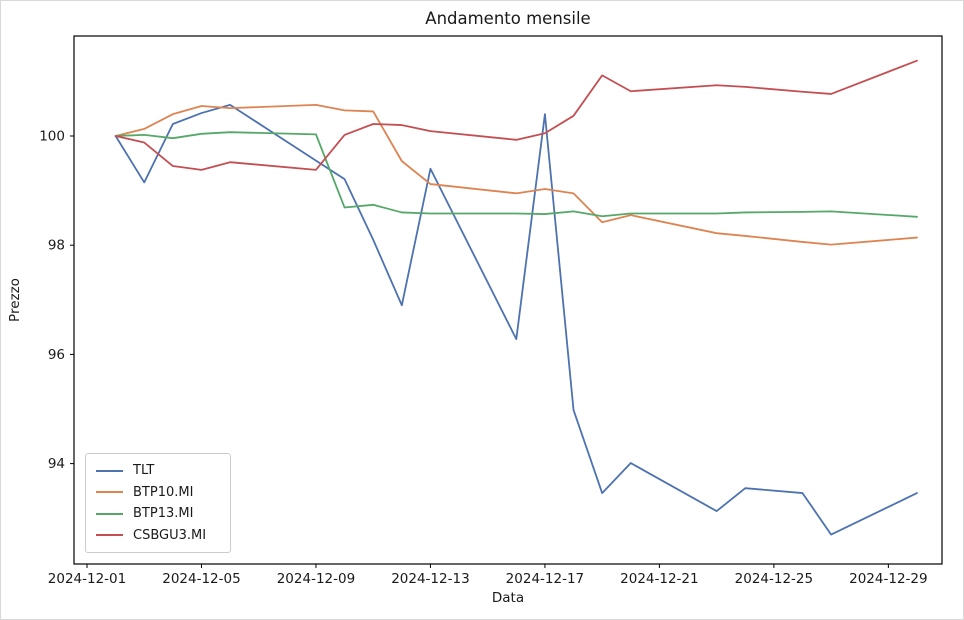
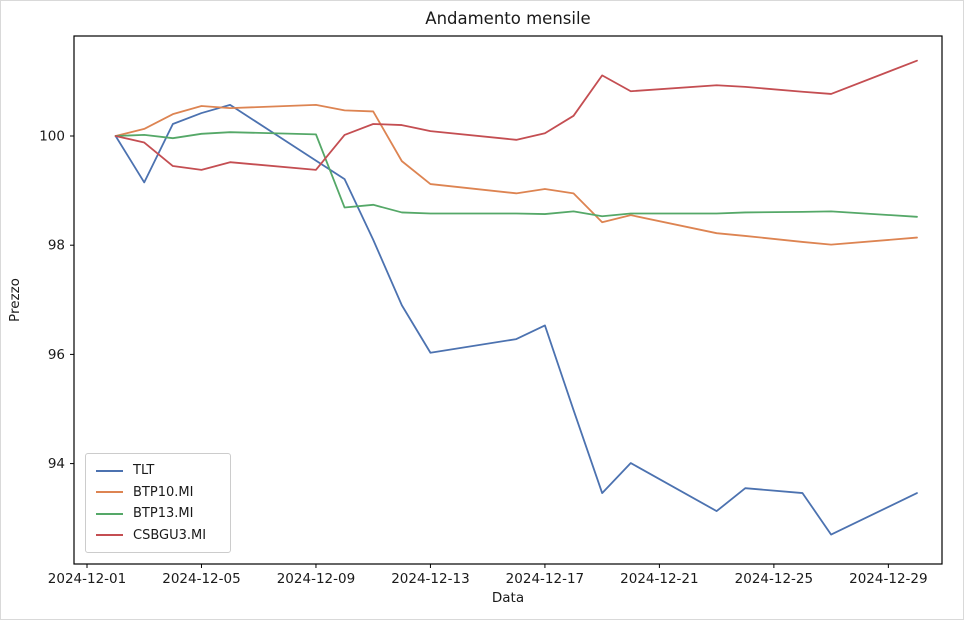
TLT/2024-12-13: 99.4 -> 96.0
TLT/2024-12-17: 100.4 -> 96.5
